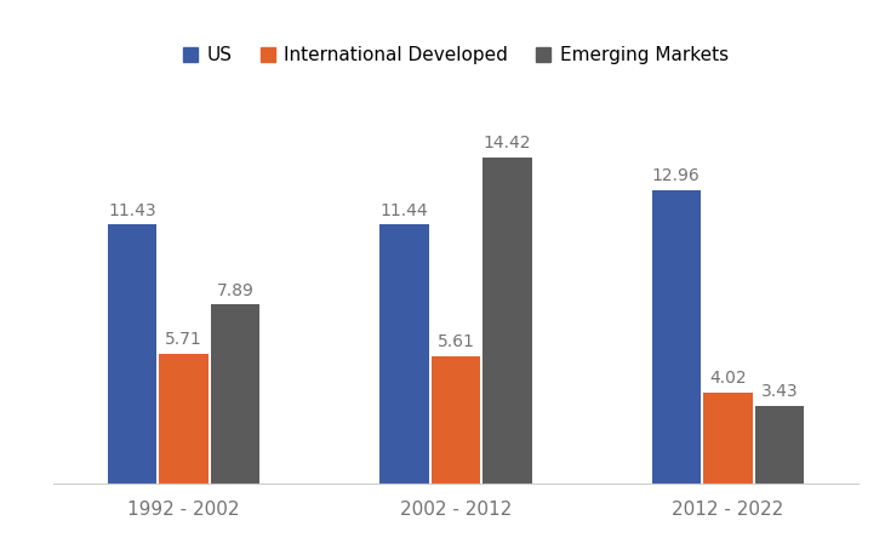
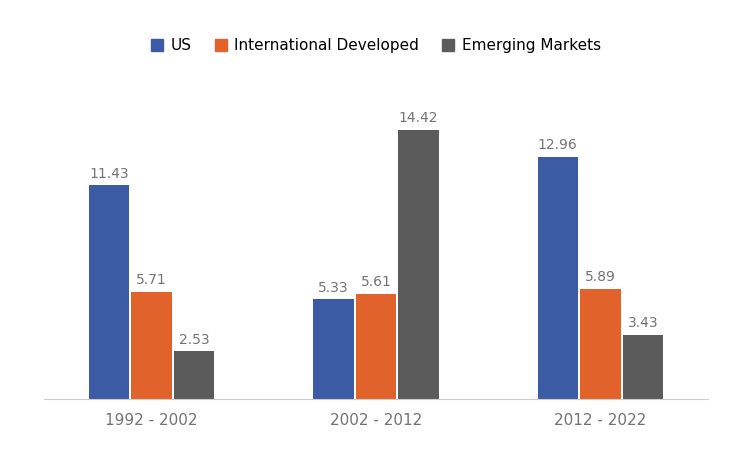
Emerging Markets/1992 - 2002: 7.89 -> 2.53
US/2002 - 2012: 11.44 -> 5.33
International Developed/2012 - 2022: 4.02 -> 5.89
